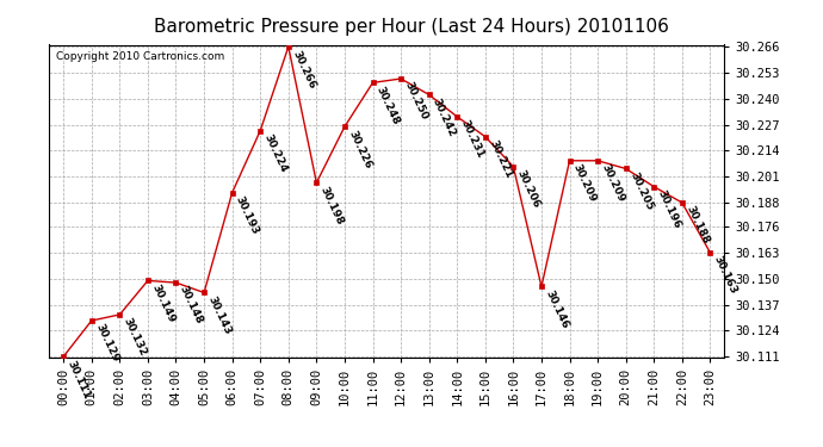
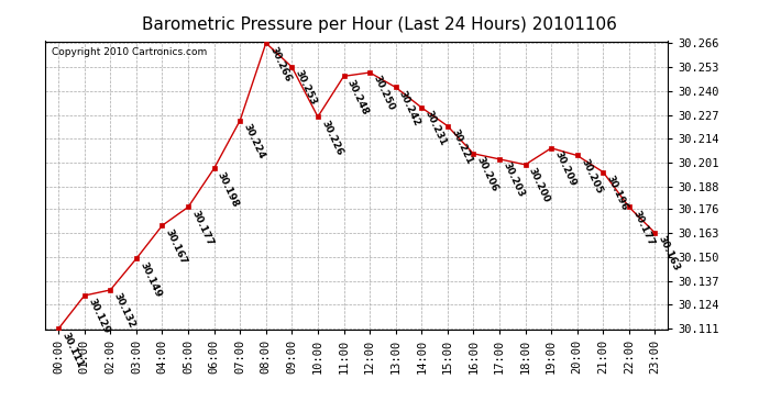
04:00: 30.148 -> 30.167
05:00: 30.143 -> 30.177
06:00: 30.193 -> 30.198
09:00: 30.198 -> 30.253
17:00: 30.146 -> 30.203
18:00: 30.209 -> 30.200
22:00: 30.188 -> 30.177
